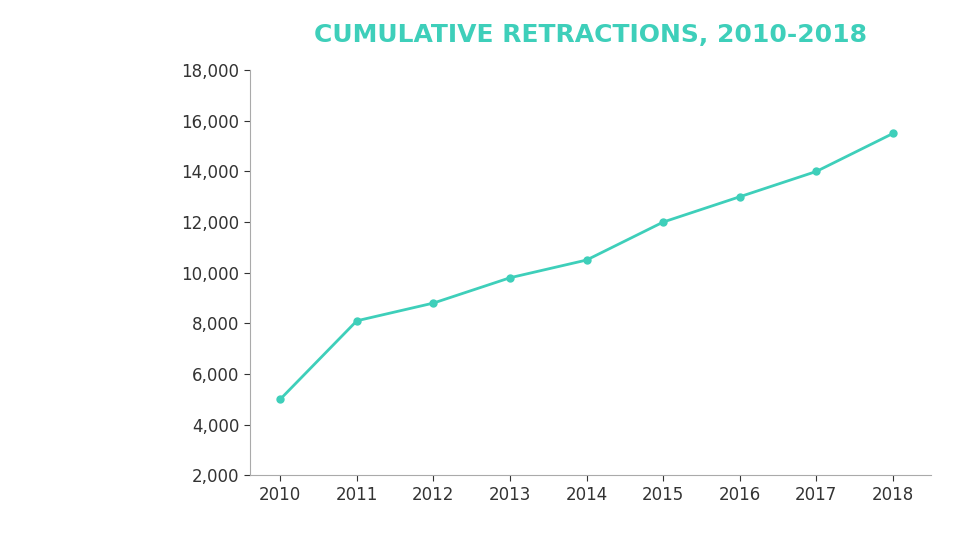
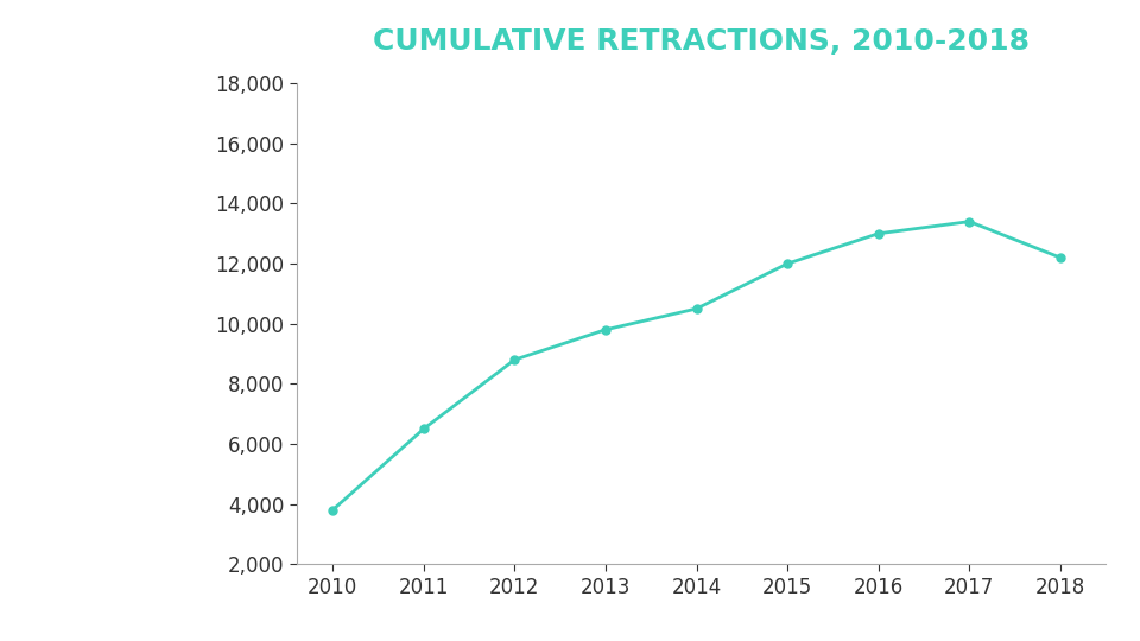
2010: 5,000 -> 3,800
2011: 8,100 -> 6,500
2017: 14,000 -> 13,400
2018: 15,500 -> 12,200
